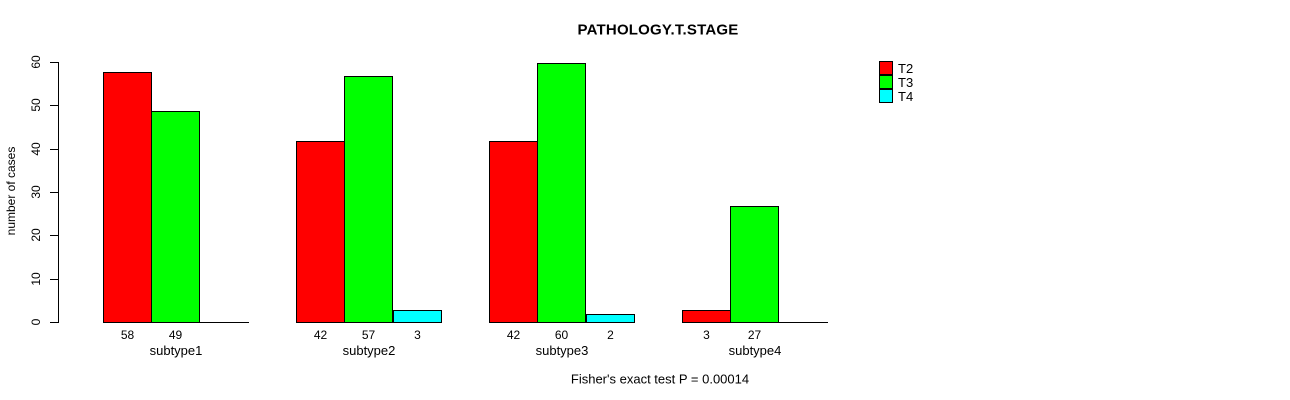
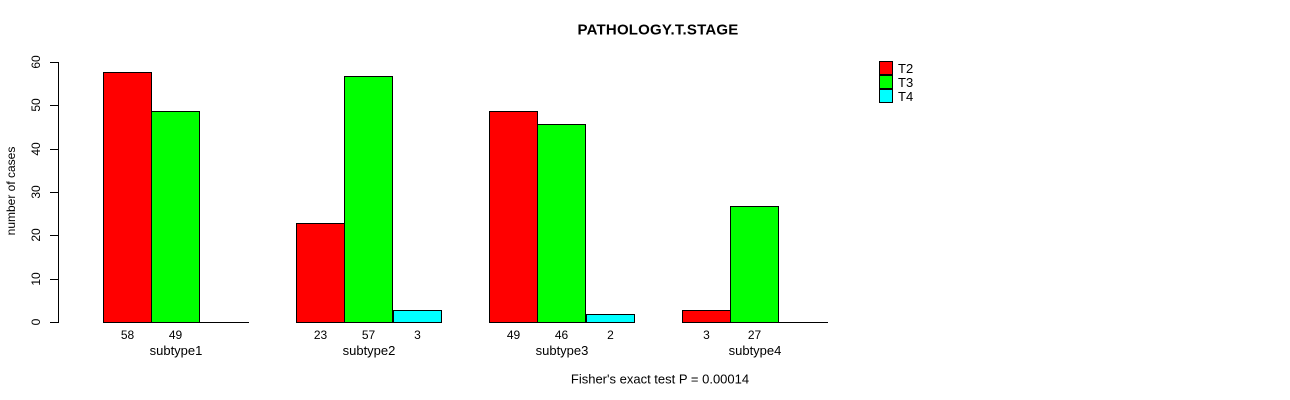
T2/subtype2: 42 -> 23
T2/subtype3: 42 -> 49
T3/subtype3: 60 -> 46
